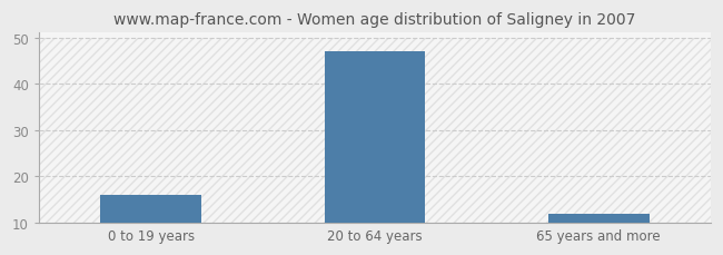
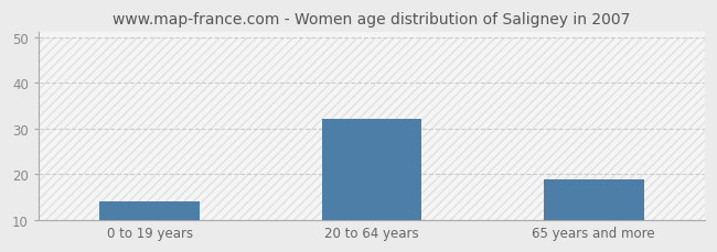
0 to 19 years: 16 -> 14
20 to 64 years: 47 -> 32
65 years and more: 12 -> 19
